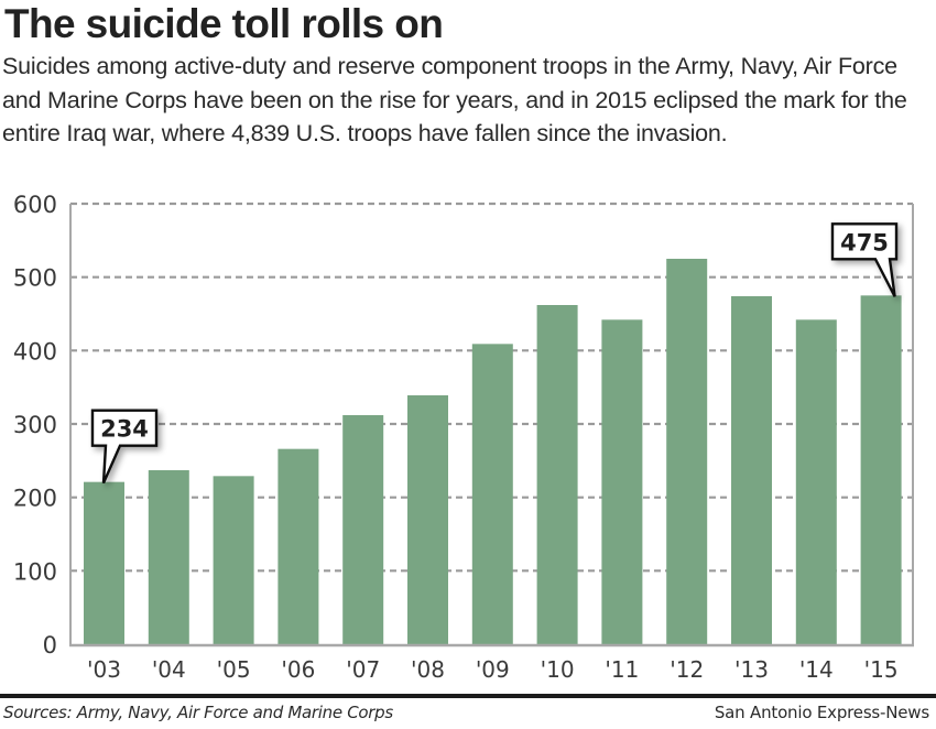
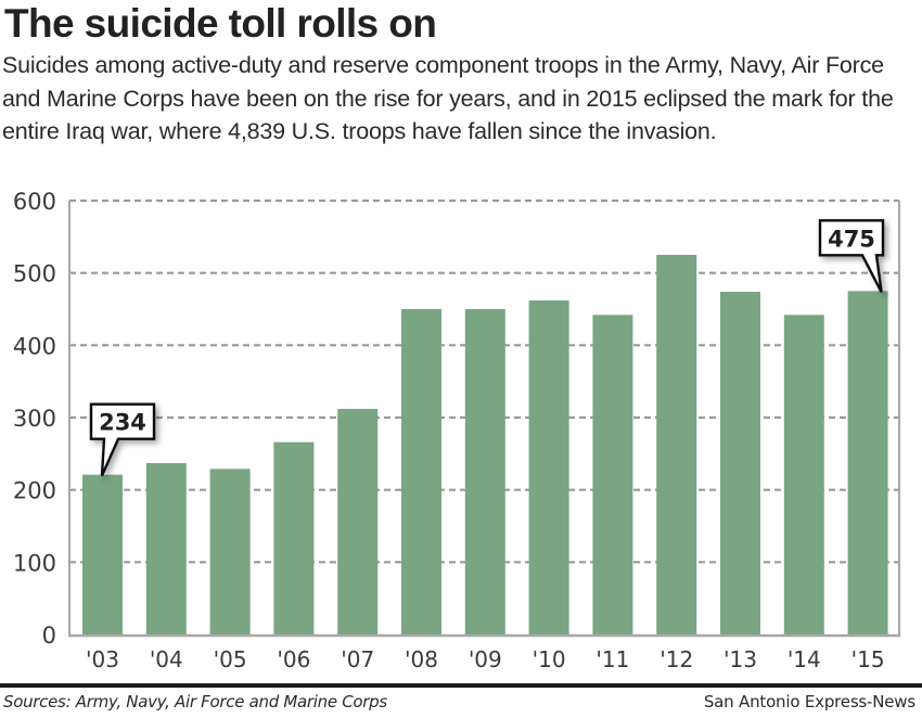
'08: 340 -> 450
'09: 410 -> 450
